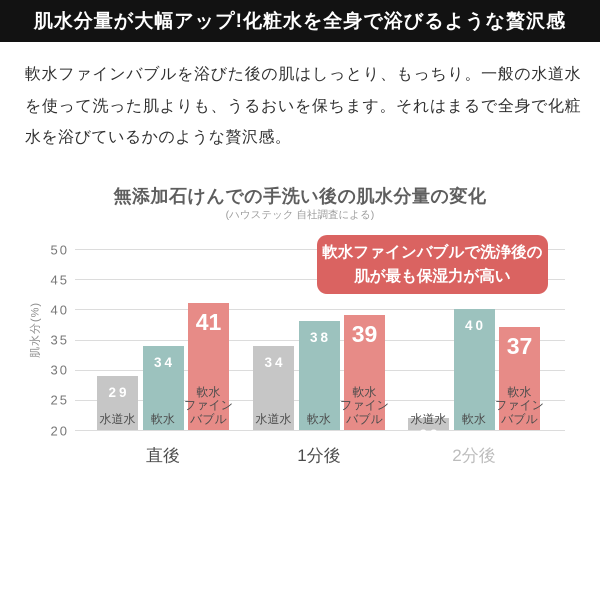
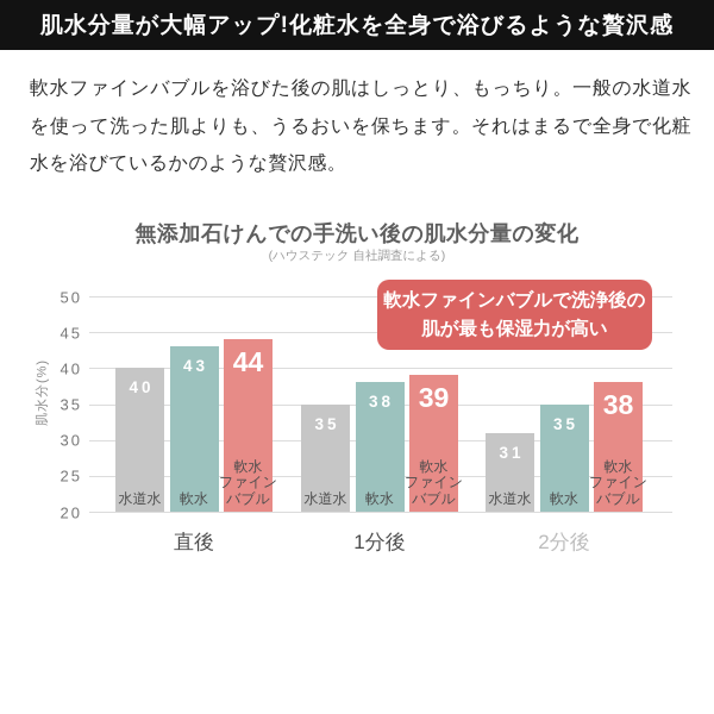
水道水/直後: 29 -> 40
軟水/直後: 34 -> 43
軟水ファインバブル/直後: 41 -> 44
水道水/1分後: 34 -> 35
水道水/2分後: 22 -> 31
軟水/2分後: 40 -> 35
軟水ファインバブル/2分後: 37 -> 38
